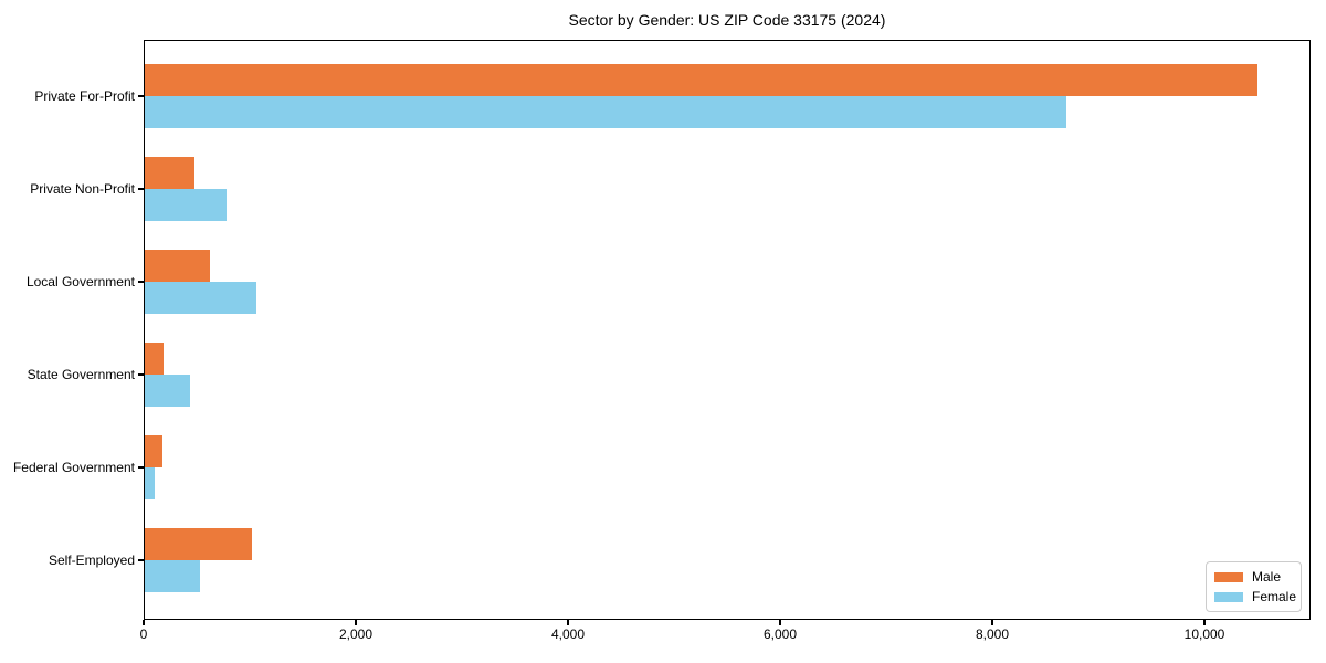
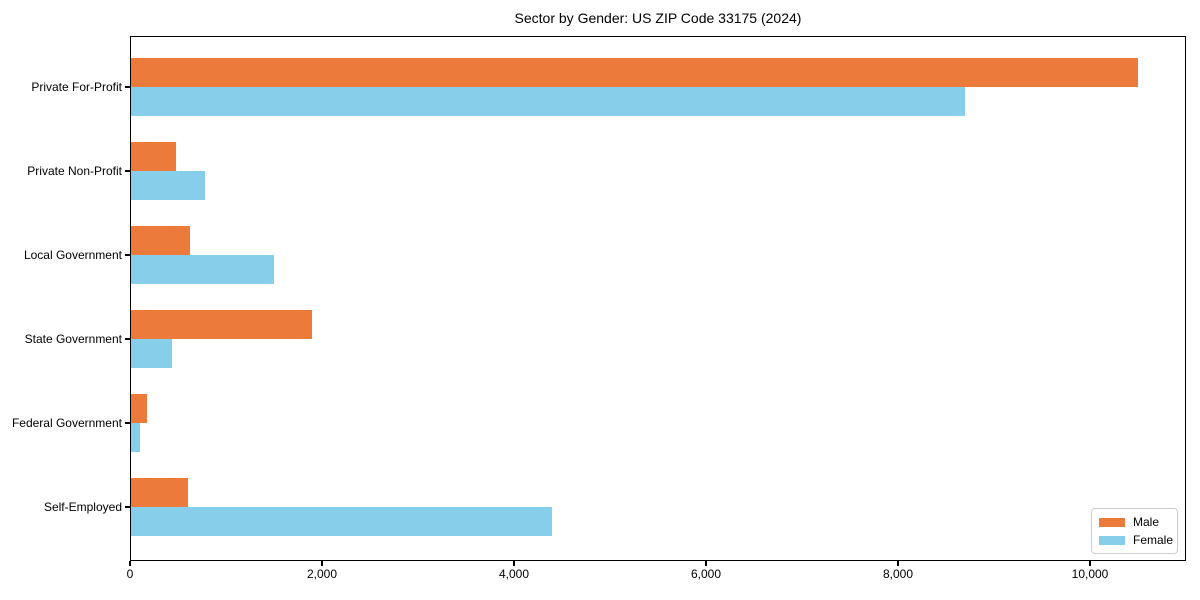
Female/Local Government: 1100 -> 1500
Male/State Government: 200 -> 1900
Male/Self-Employed: 1000 -> 600
Female/Self-Employed: 500 -> 4400
